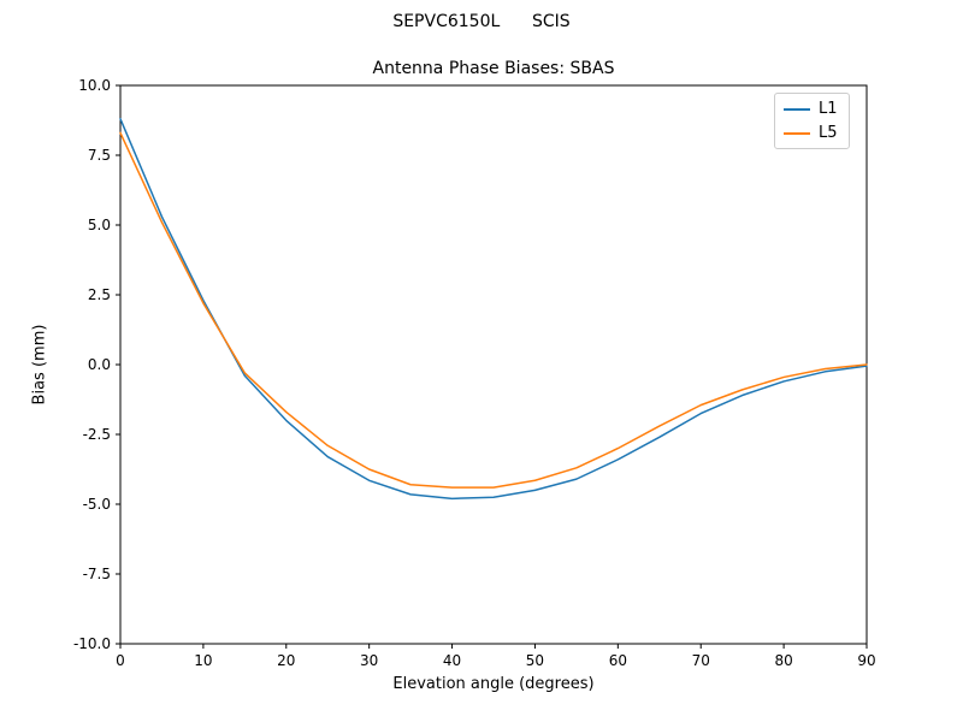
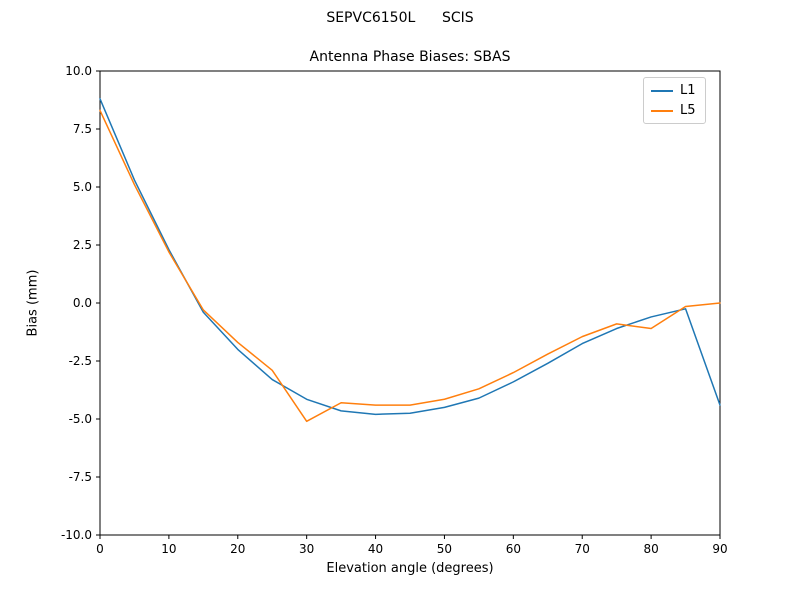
L5/30: -3.8 -> -5.1
L5/80: -0.5 -> -1.1
L1/90: -0.1 -> -4.4
